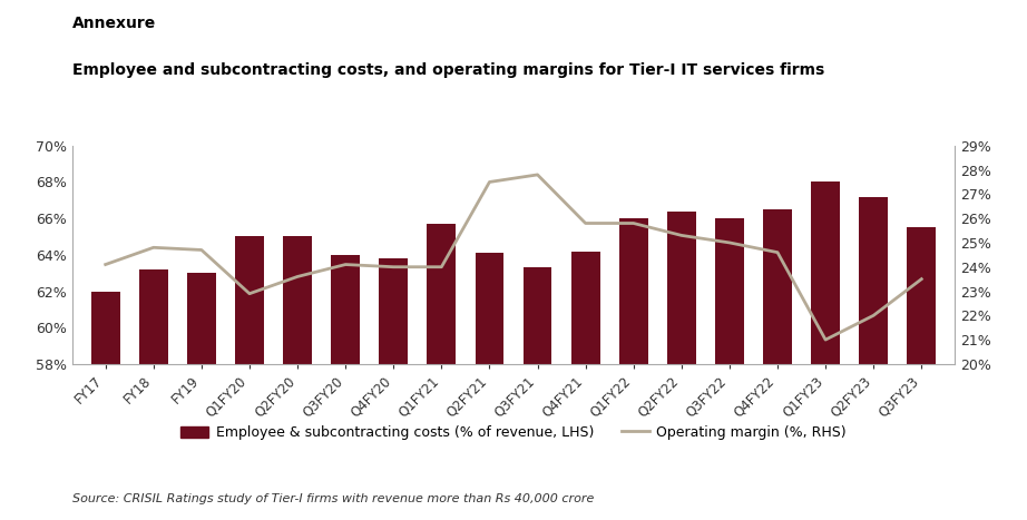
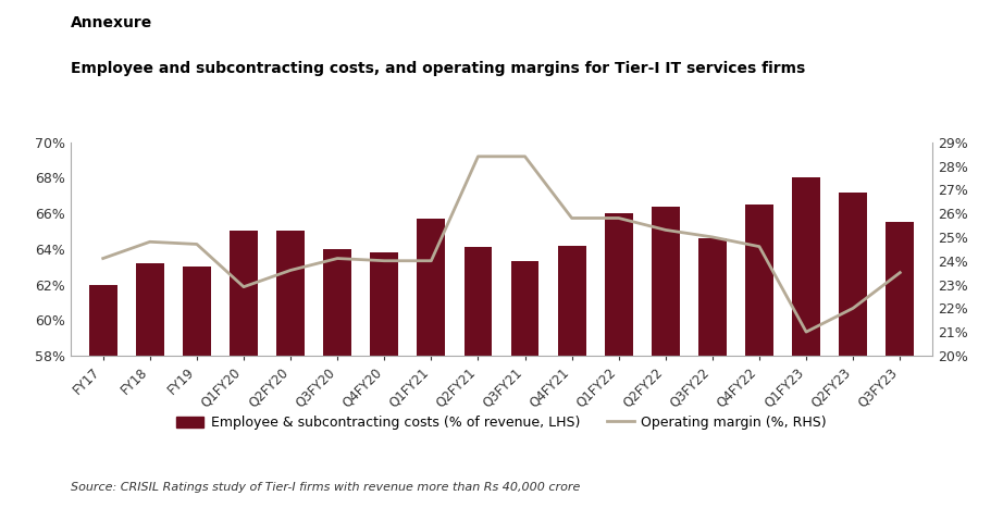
Operating margin (%, RHS)/Q2FY21: 27.5% -> 28.4%
Operating margin (%, RHS)/Q3FY21: 27.8% -> 28.4%
Employee & subcontracting costs (% of revenue, LHS)/Q3FY22: 66.0% -> 64.6%
